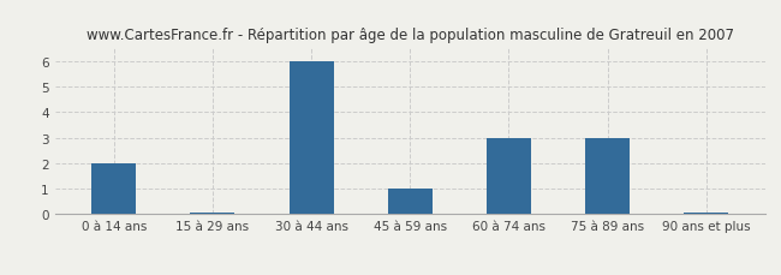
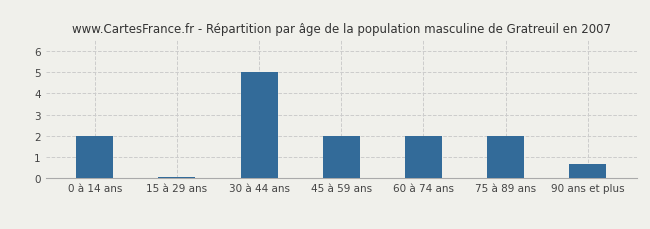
30 à 44 ans: 6.00 -> 5.00
45 à 59 ans: 1.00 -> 2.00
60 à 74 ans: 3.00 -> 2.00
75 à 89 ans: 3.00 -> 2.00
90 ans et plus: 0.05 -> 0.70
